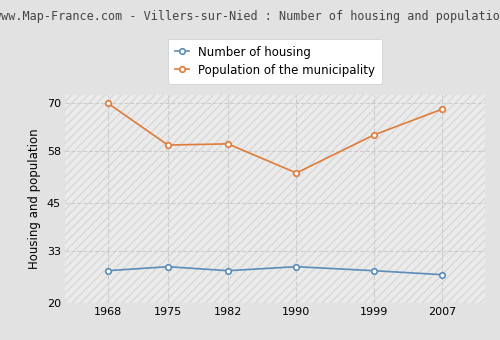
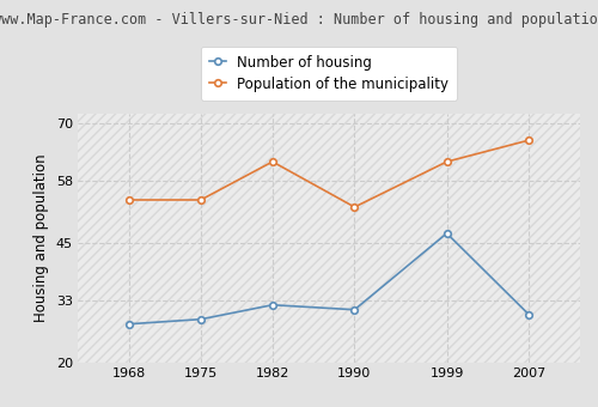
Population of the municipality/1968: 70.0 -> 54.0
Population of the municipality/1975: 59.5 -> 54.0
Number of housing/1982: 28 -> 32
Population of the municipality/1982: 59.8 -> 62.0
Number of housing/1990: 29 -> 31
Number of housing/1999: 28 -> 47
Number of housing/2007: 27 -> 30
Population of the municipality/2007: 68.5 -> 66.5
